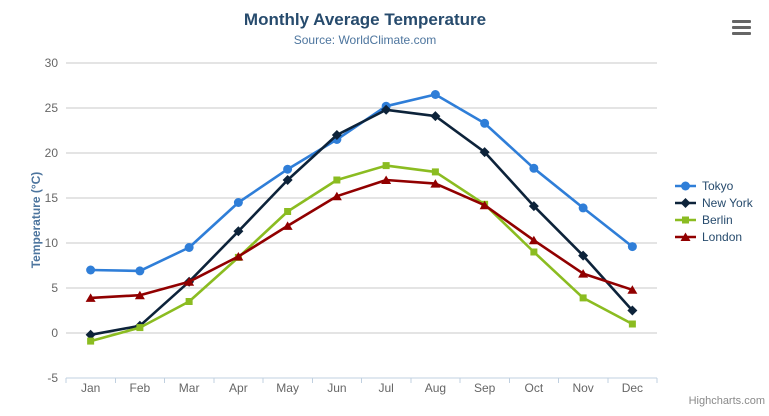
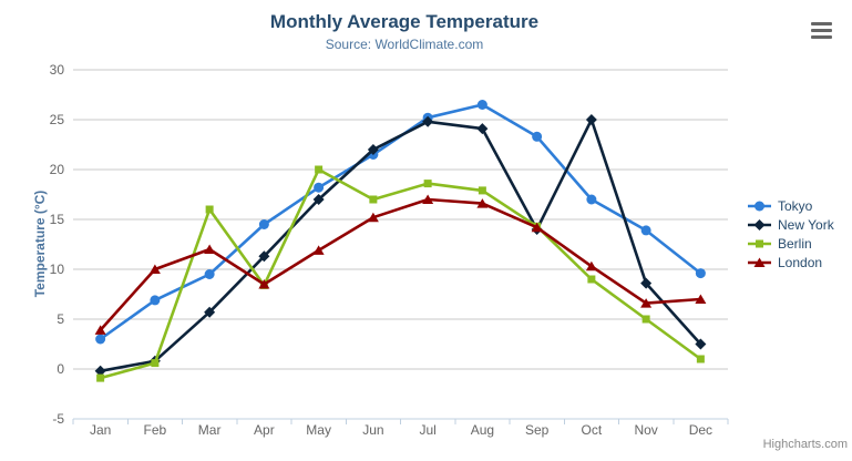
Tokyo/Jan: 7 -> 3
London/Feb: 4 -> 10
Berlin/Mar: 4 -> 16
London/Mar: 6 -> 12
Berlin/May: 14 -> 20
New York/Sep: 20 -> 14
Tokyo/Oct: 18 -> 17
New York/Oct: 14 -> 25
Berlin/Nov: 4 -> 5
London/Dec: 5 -> 7
